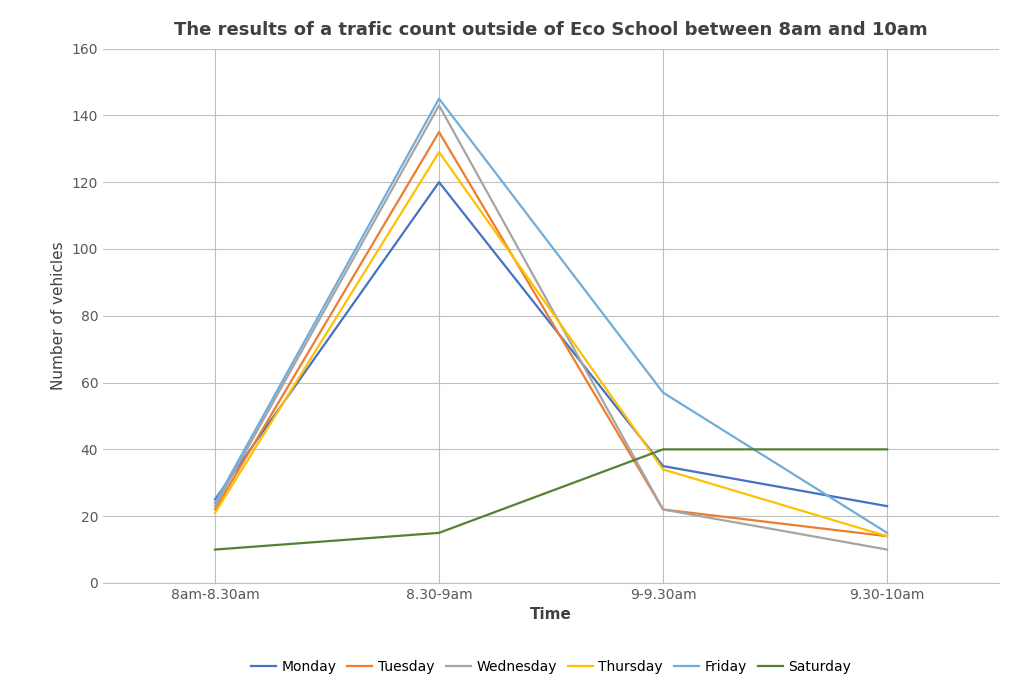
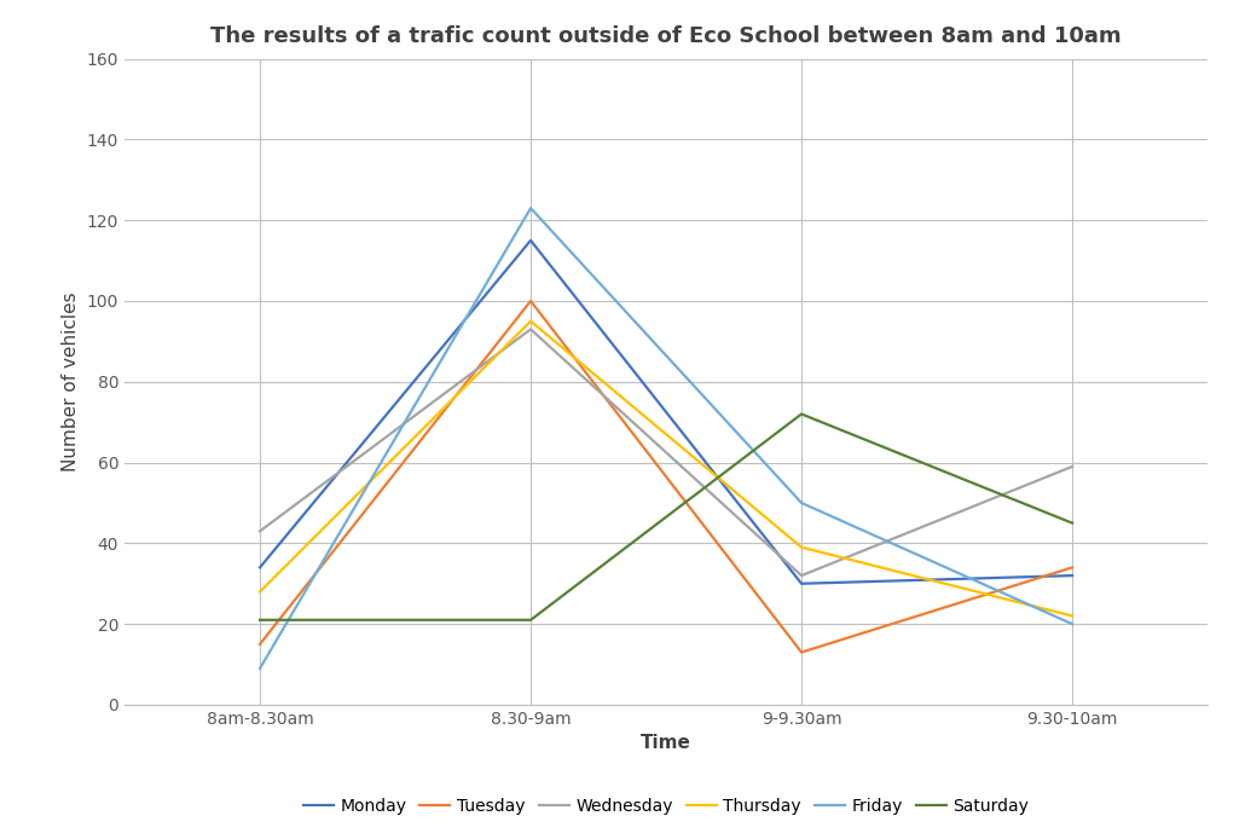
Monday/8am-8.30am: 25 -> 34
Tuesday/8am-8.30am: 22 -> 15
Wednesday/8am-8.30am: 23 -> 43
Thursday/8am-8.30am: 21 -> 28
Friday/8am-8.30am: 24 -> 9
Saturday/8am-8.30am: 10 -> 21
Monday/8.30-9am: 120 -> 115
Tuesday/8.30-9am: 135 -> 100
Wednesday/8.30-9am: 143 -> 93
Thursday/8.30-9am: 129 -> 95
Friday/8.30-9am: 145 -> 123
Saturday/8.30-9am: 15 -> 21
Monday/9-9.30am: 35 -> 30
Tuesday/9-9.30am: 22 -> 13
Wednesday/9-9.30am: 22 -> 32
Thursday/9-9.30am: 34 -> 39
Friday/9-9.30am: 57 -> 50
Saturday/9-9.30am: 40 -> 72
Monday/9.30-10am: 23 -> 32
Tuesday/9.30-10am: 14 -> 34
Wednesday/9.30-10am: 10 -> 59
Thursday/9.30-10am: 14 -> 22
Friday/9.30-10am: 15 -> 20
Saturday/9.30-10am: 40 -> 45
